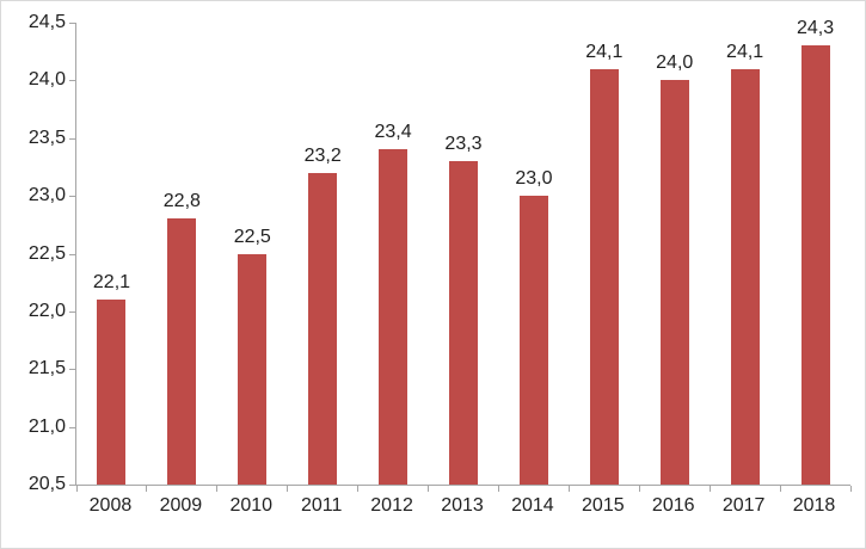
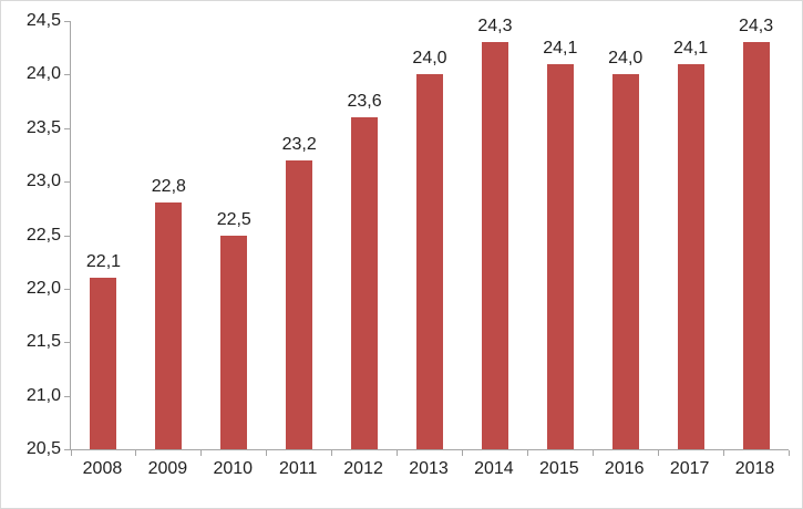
2012: 23,4 -> 23,6
2013: 23,3 -> 24,0
2014: 23,0 -> 24,3
